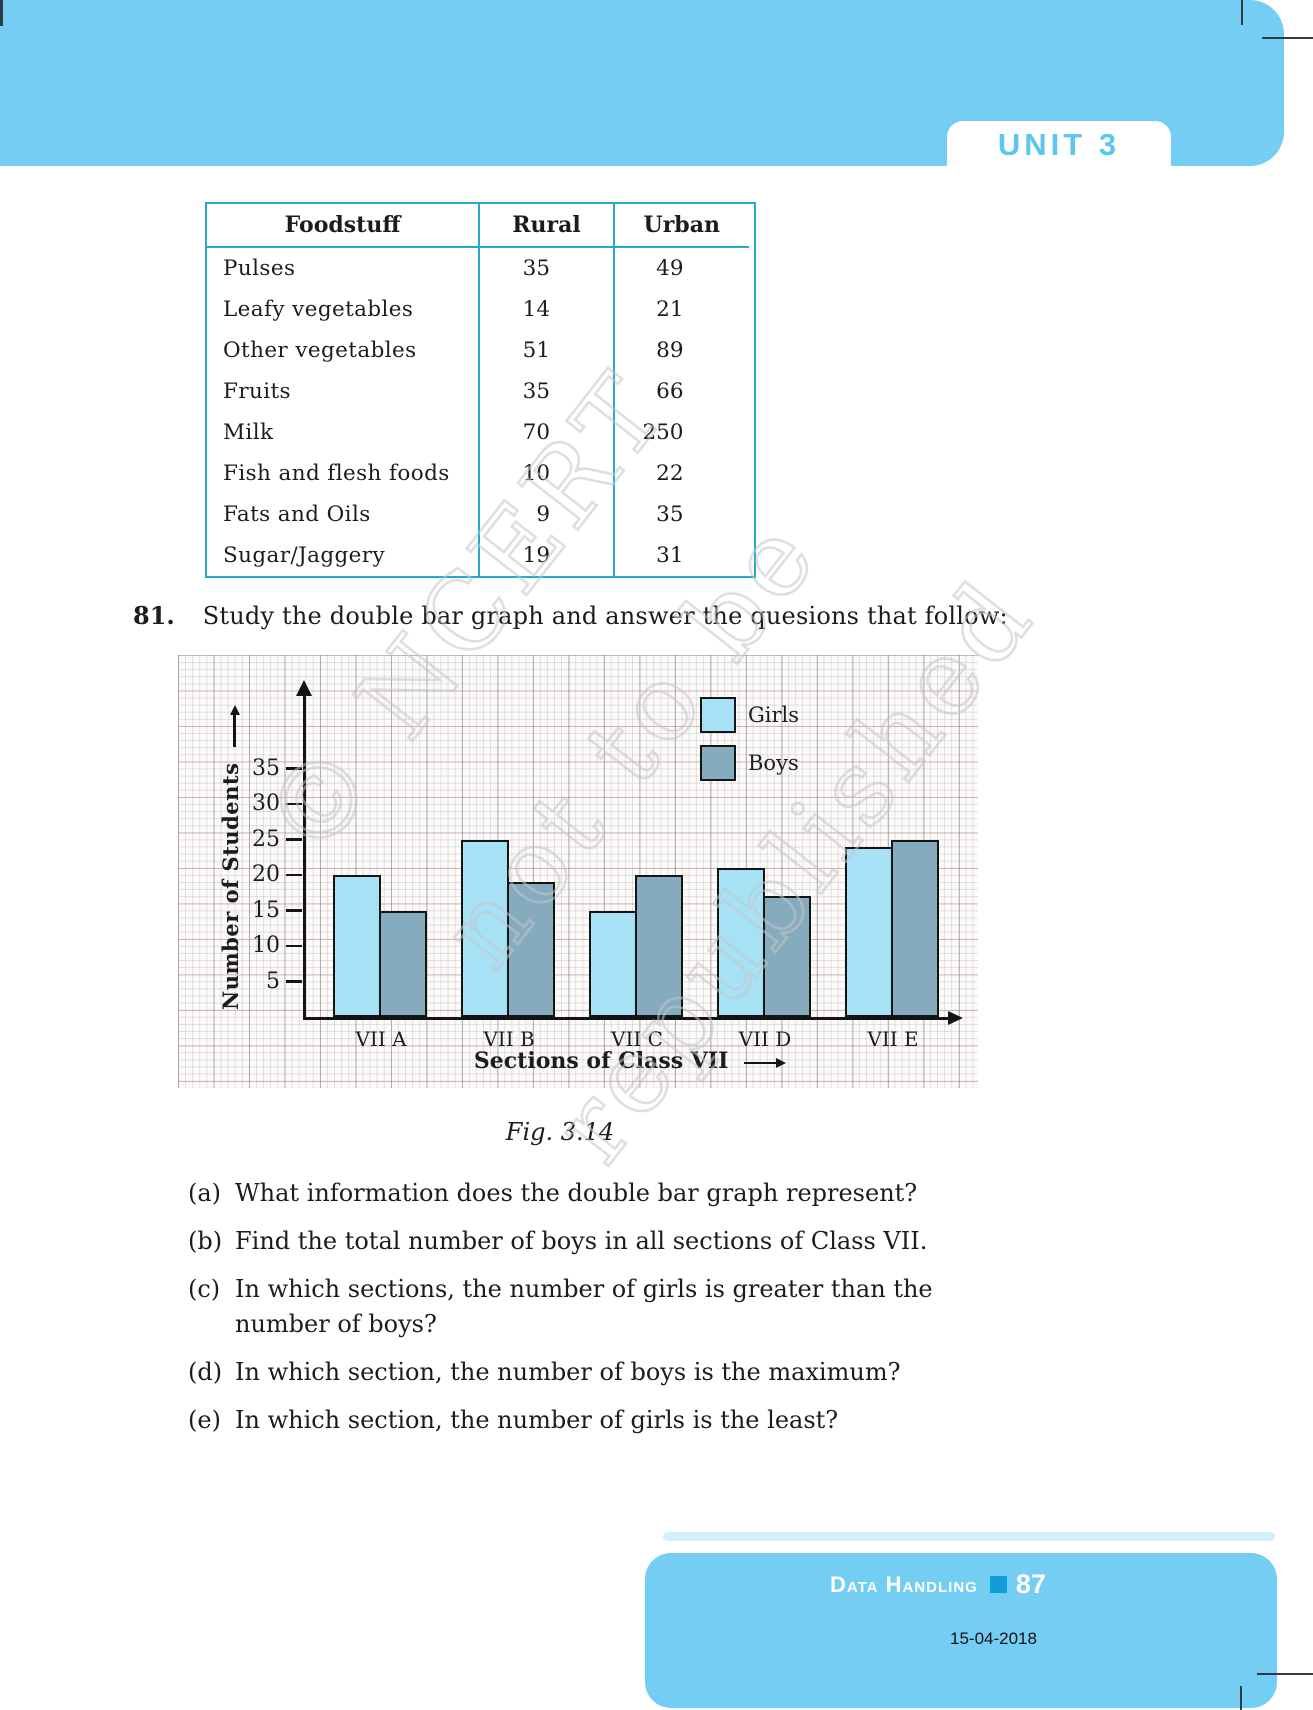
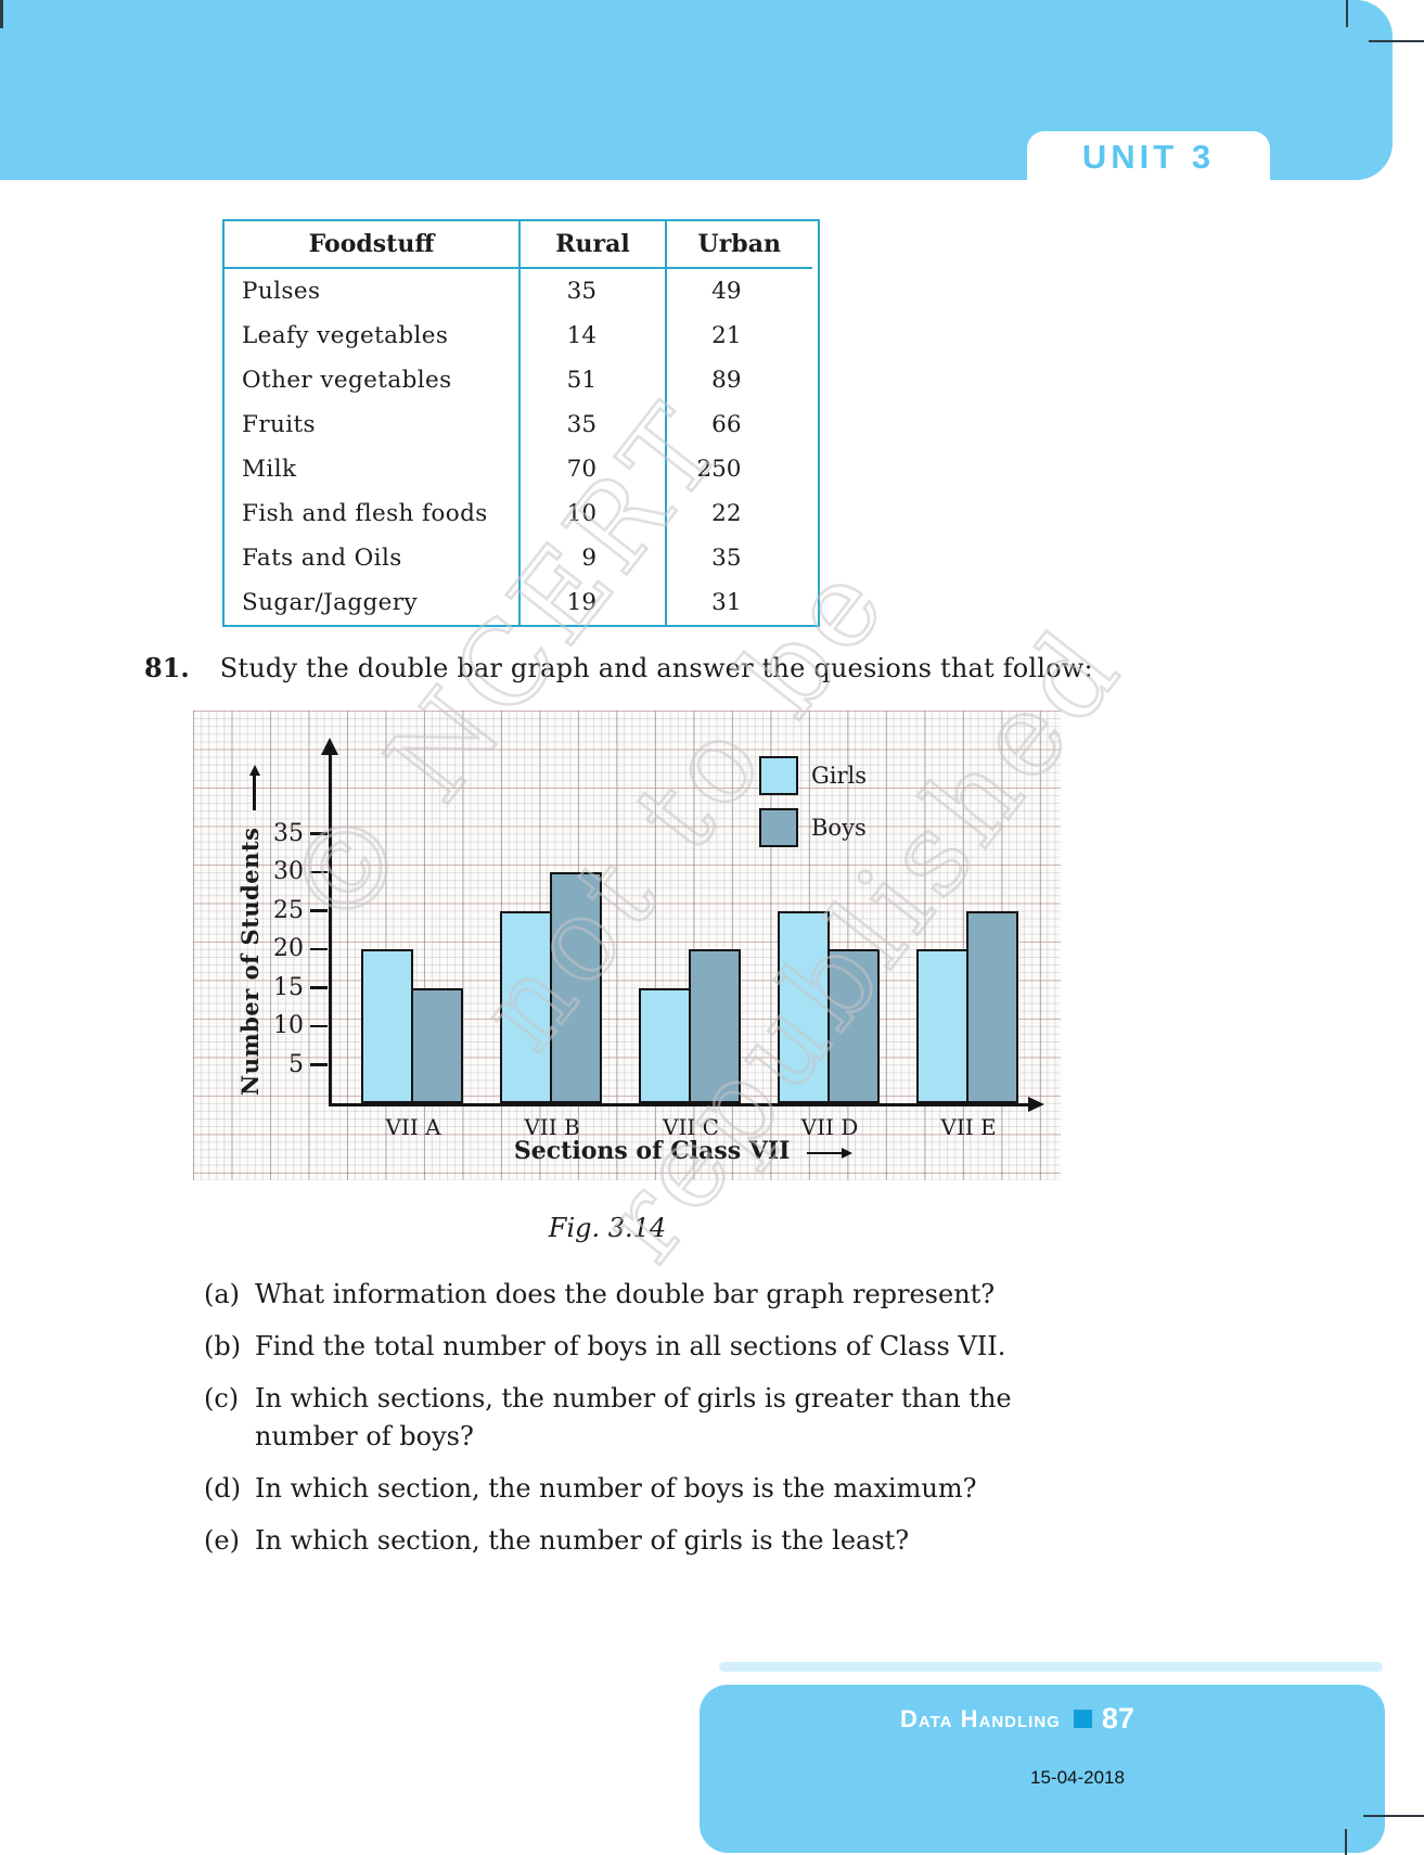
Boys/VII B: 19 -> 30
Girls/VII D: 21 -> 25
Boys/VII D: 17 -> 20
Girls/VII E: 24 -> 20
